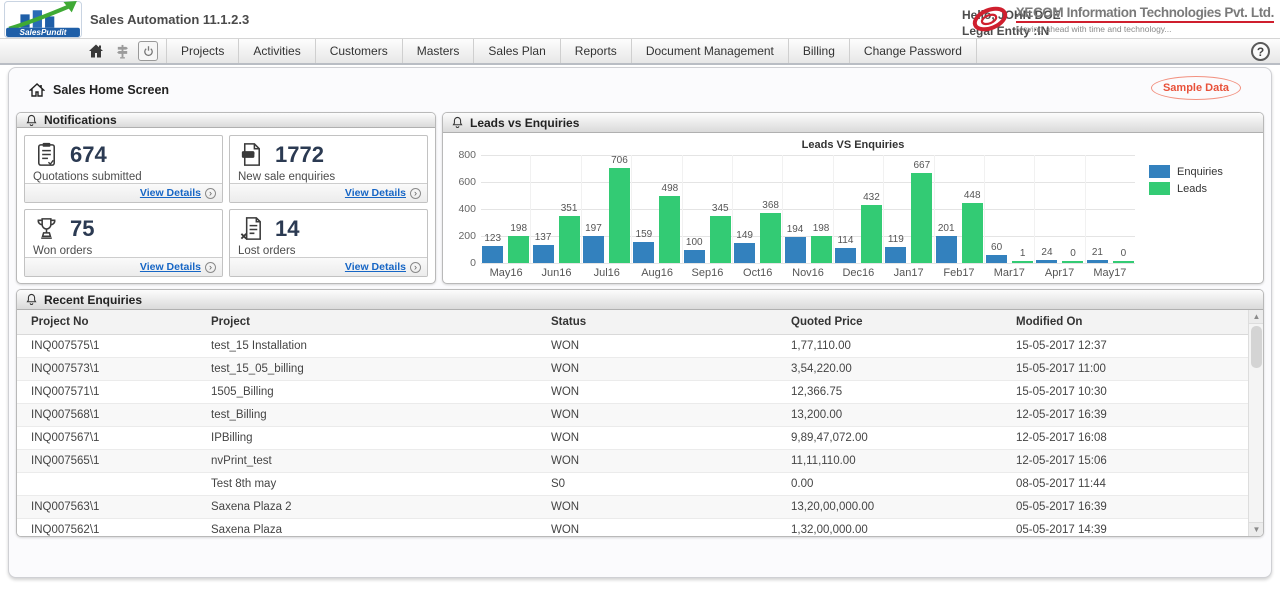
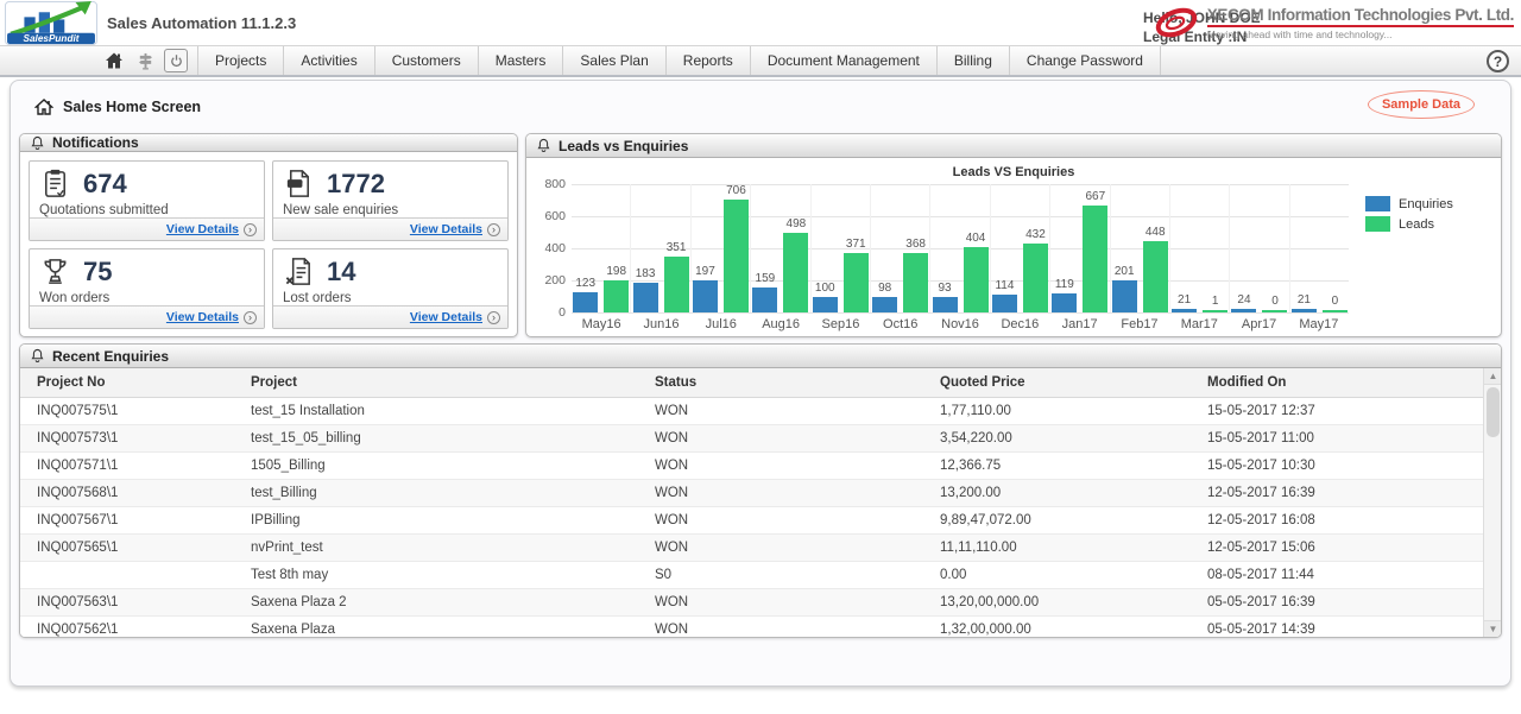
Enquiries/Jun16: 137 -> 183
Leads/Sep16: 345 -> 371
Enquiries/Oct16: 149 -> 98
Enquiries/Nov16: 194 -> 93
Leads/Nov16: 198 -> 404
Enquiries/Mar17: 60 -> 21
